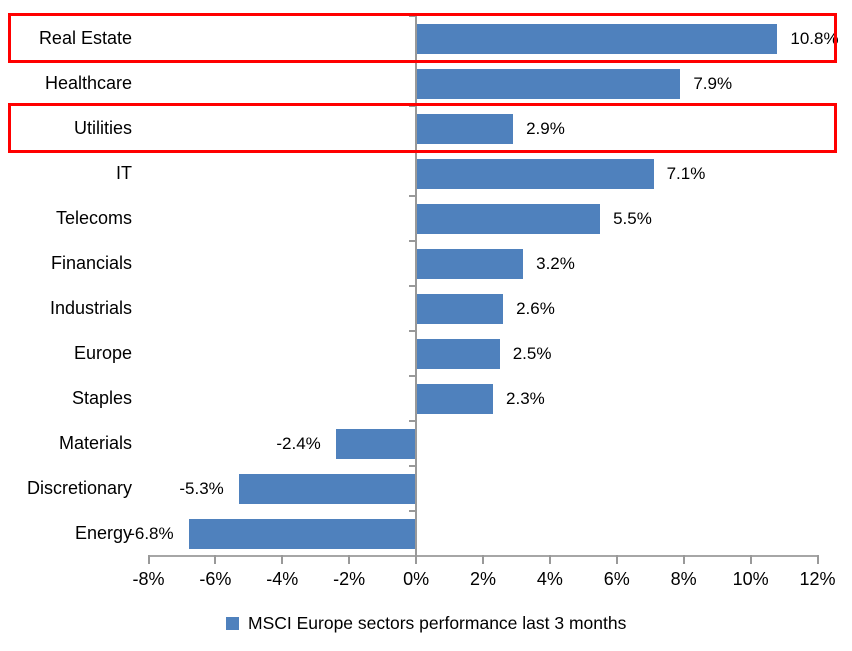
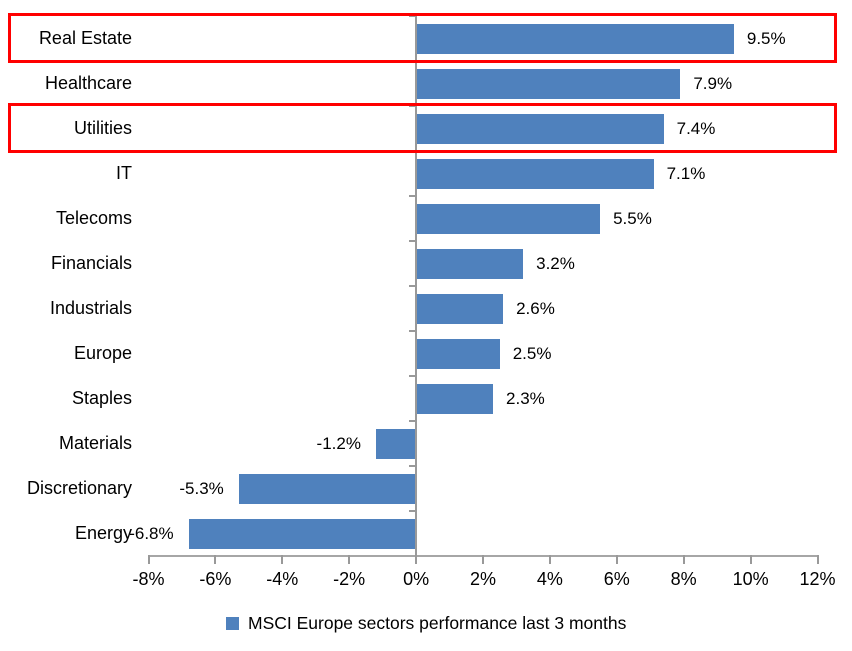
Real Estate: 10.8% -> 9.5%
Utilities: 2.9% -> 7.4%
Materials: -2.4% -> -1.2%
